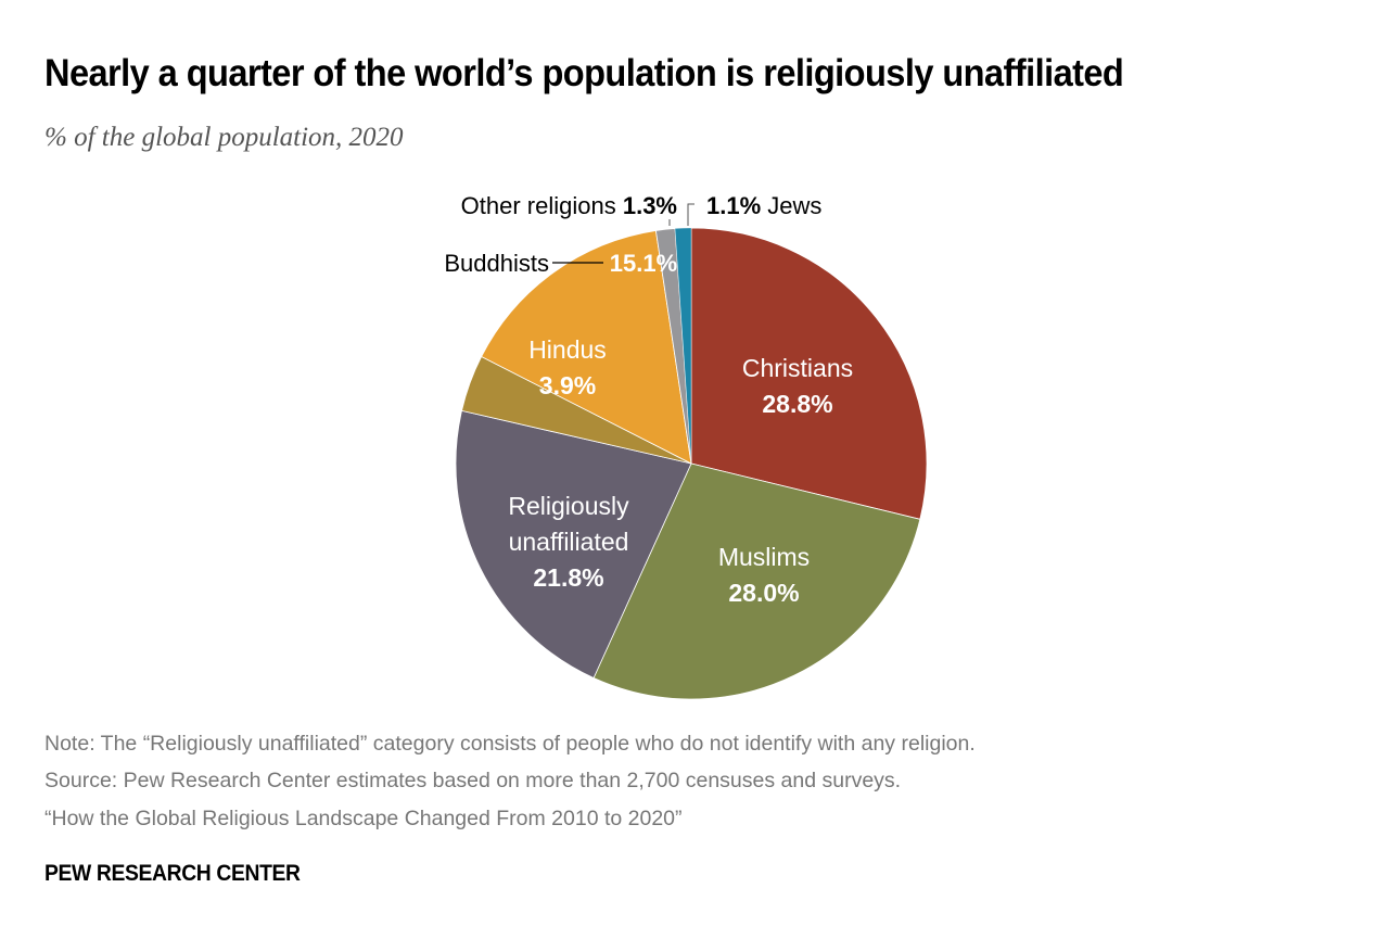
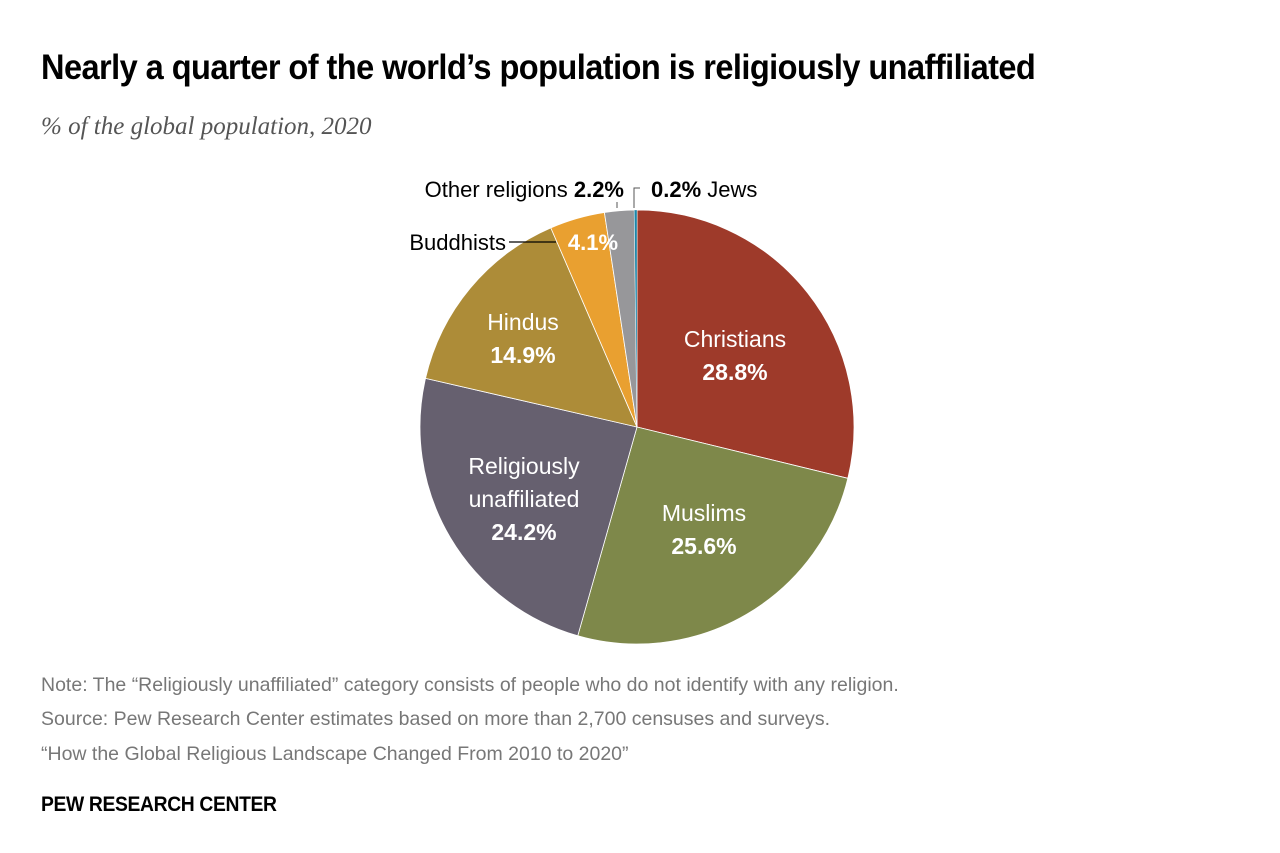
Muslims: 28.0% -> 25.6%
Religiously unaffiliated: 21.8% -> 24.2%
Hindus: 3.9% -> 14.9%
Buddhists: 15.1% -> 4.1%
Other religions: 1.3% -> 2.2%
Jews: 1.1% -> 0.2%
